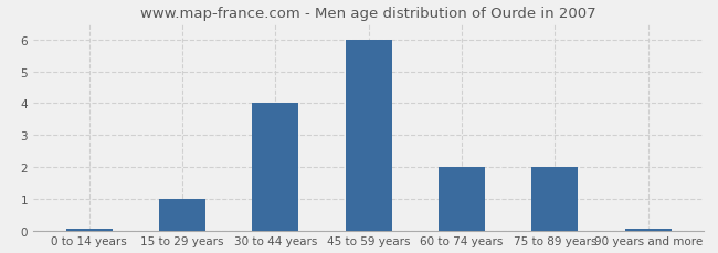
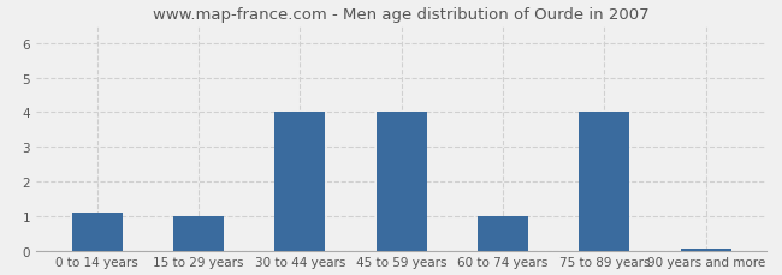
0 to 14 years: 0.04 -> 1.10
45 to 59 years: 6.00 -> 4.00
60 to 74 years: 2.00 -> 1.00
75 to 89 years: 2.00 -> 4.00
